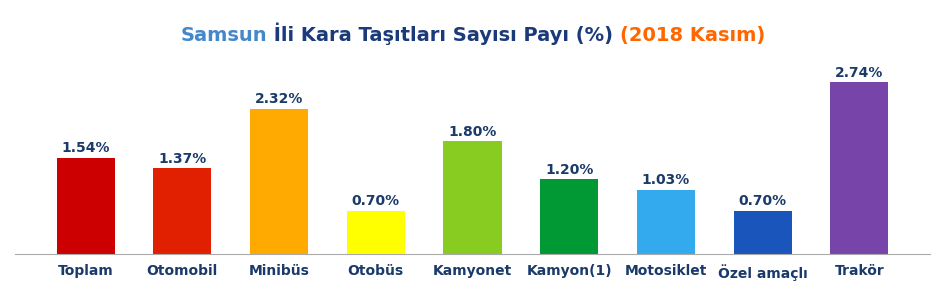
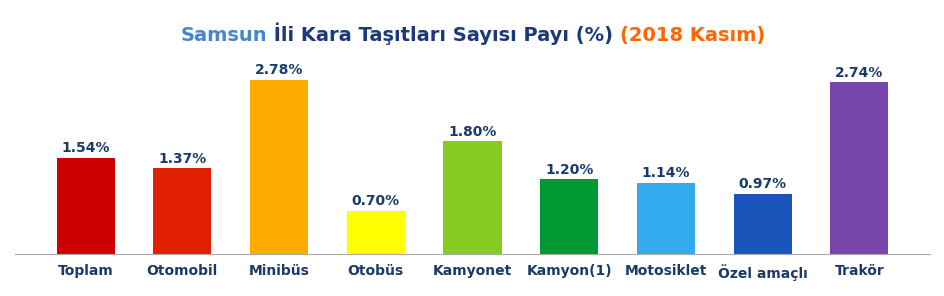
Minibüs: 2.32% -> 2.78%
Motosiklet: 1.03% -> 1.14%
Özel amaçlı: 0.70% -> 0.97%
